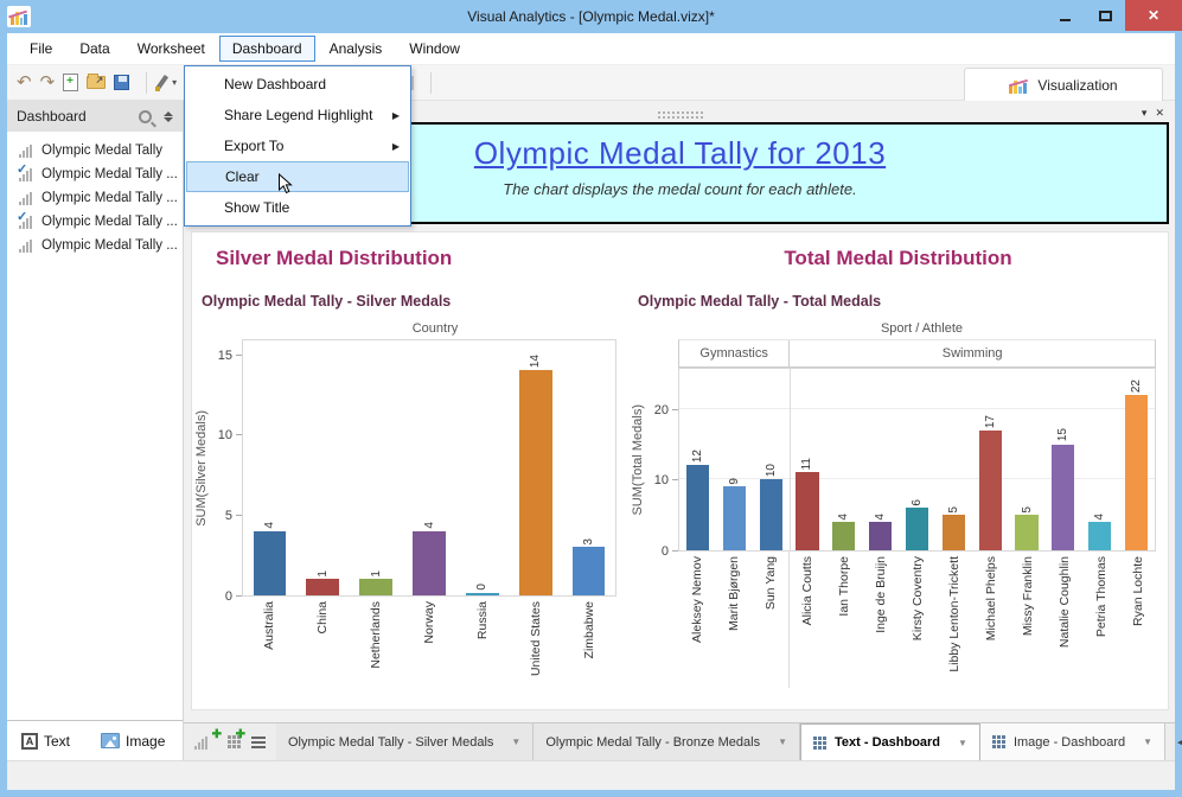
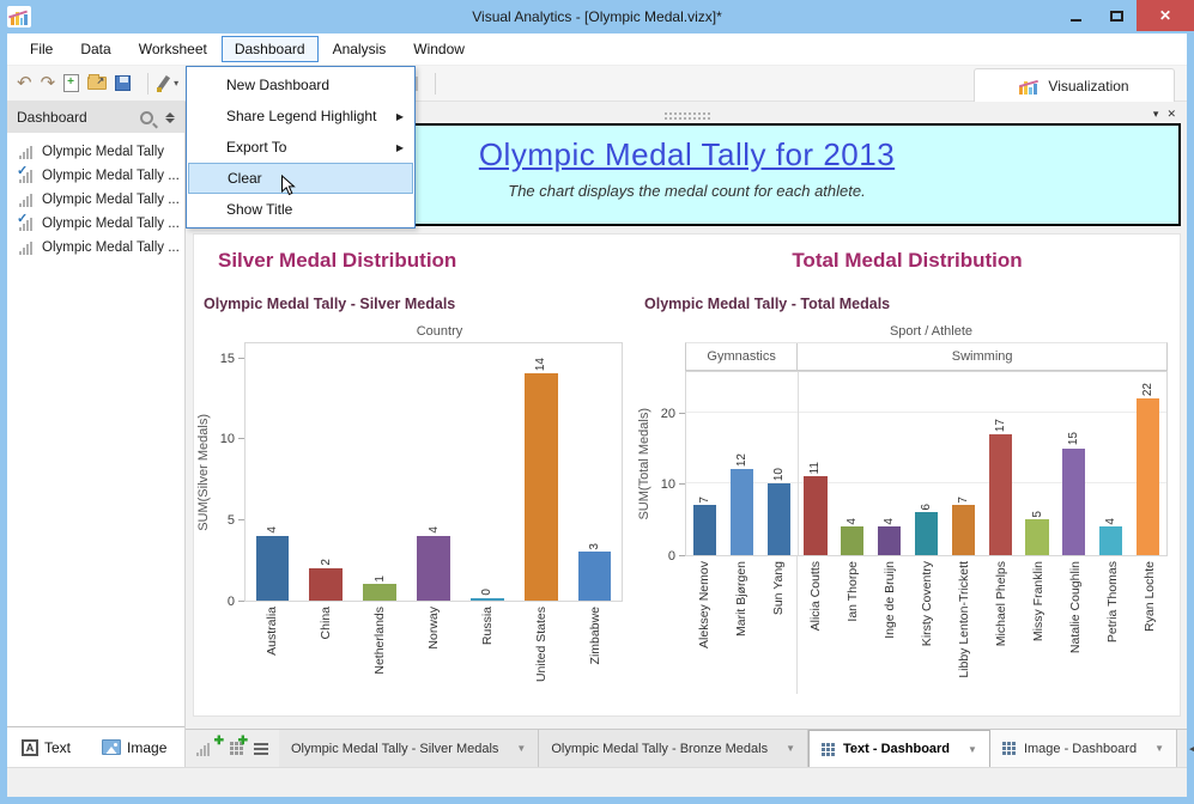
Silver Medal Distribution/China: 1 -> 2
Total Medal Distribution/Aleksey Nemov: 12 -> 7
Total Medal Distribution/Marit Bjørgen: 9 -> 12
Total Medal Distribution/Libby Lenton-Trickett: 5 -> 7
